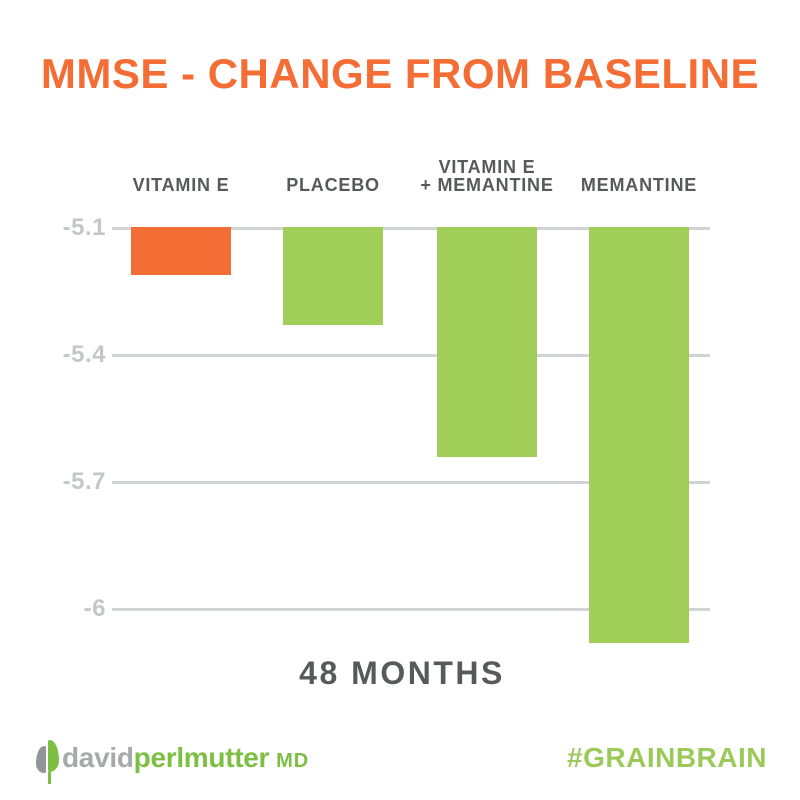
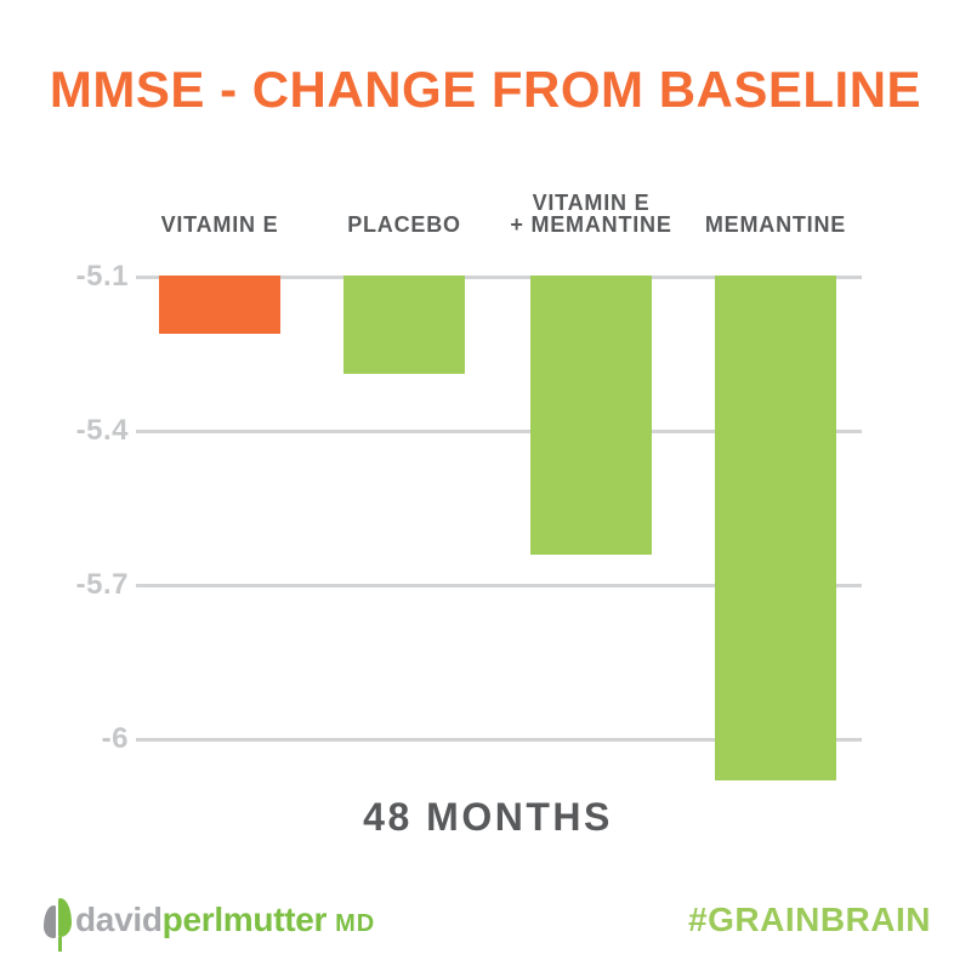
PLACEBO: -5.33 -> -5.29
